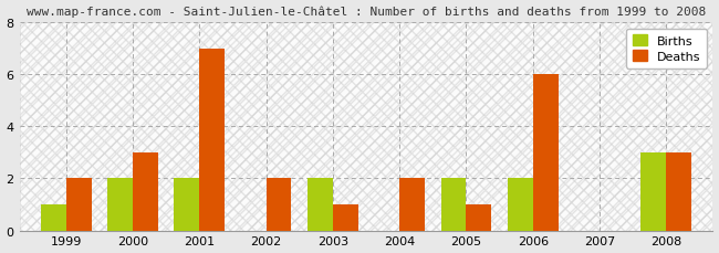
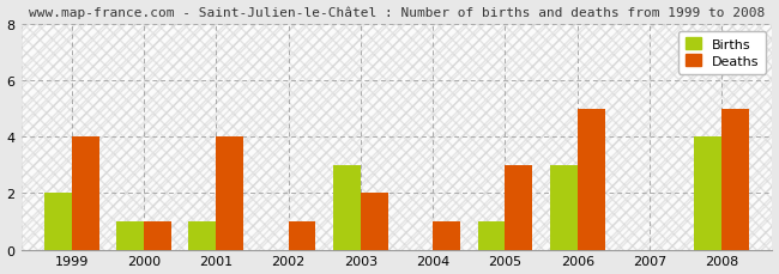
Births/1999: 1 -> 2
Deaths/1999: 2 -> 4
Births/2000: 2 -> 1
Deaths/2000: 3 -> 1
Births/2001: 2 -> 1
Deaths/2001: 7 -> 4
Deaths/2002: 2 -> 1
Births/2003: 2 -> 3
Deaths/2003: 1 -> 2
Deaths/2004: 2 -> 1
Births/2005: 2 -> 1
Deaths/2005: 1 -> 3
Births/2006: 2 -> 3
Deaths/2006: 6 -> 5
Births/2008: 3 -> 4
Deaths/2008: 3 -> 5
